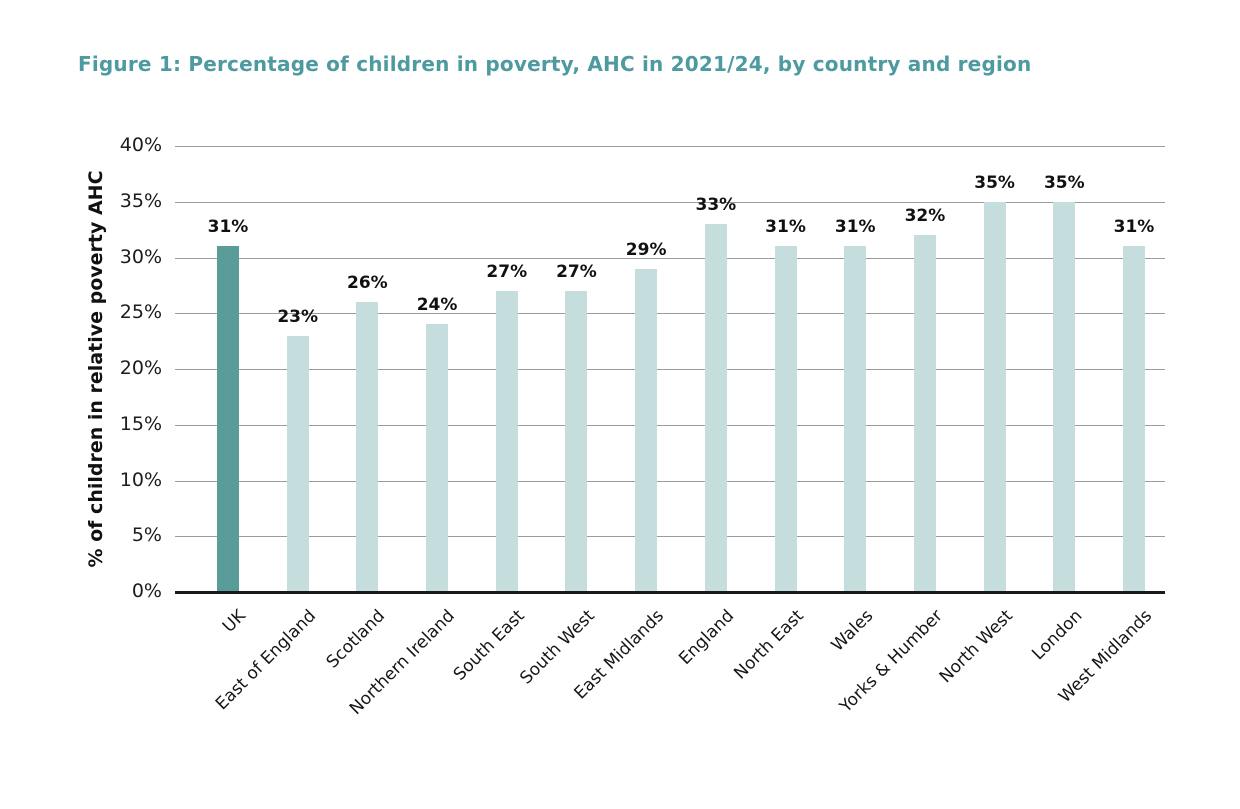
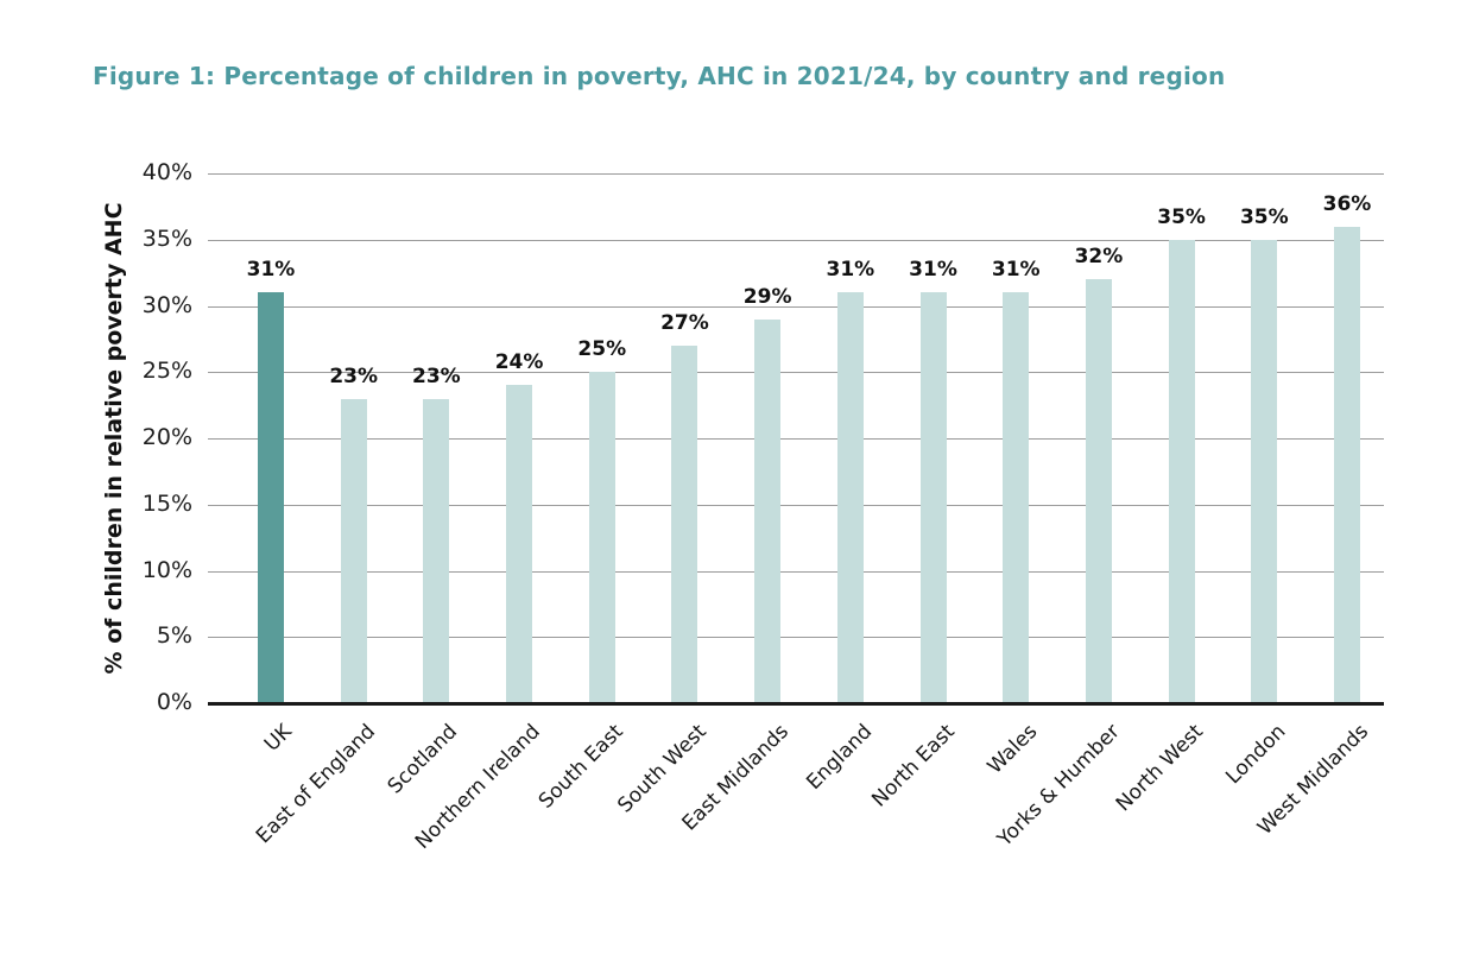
Scotland: 26% -> 23%
South East: 27% -> 25%
England: 33% -> 31%
West Midlands: 31% -> 36%
